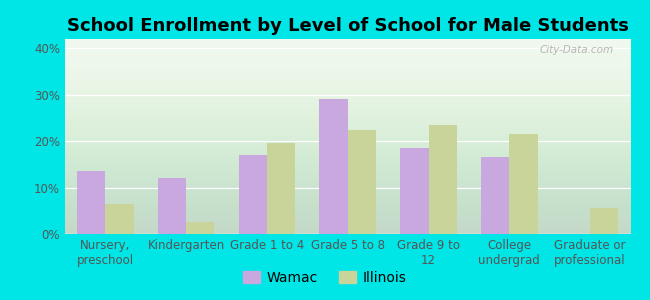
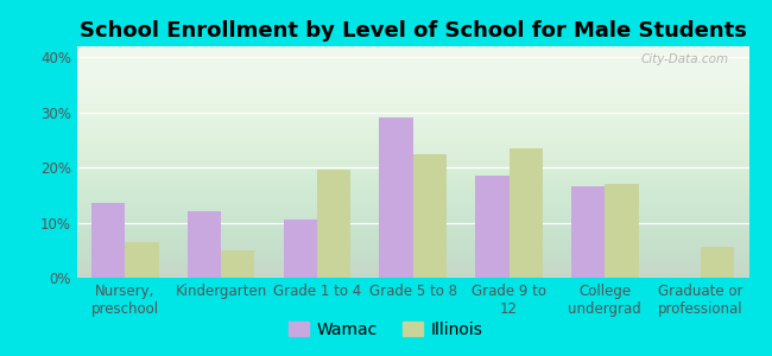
Illinois/Kindergarten: 2.5% -> 5.0%
Wamac/Grade 1 to 4: 17.0% -> 10.5%
Illinois/College undergrad: 21.5% -> 17.0%
